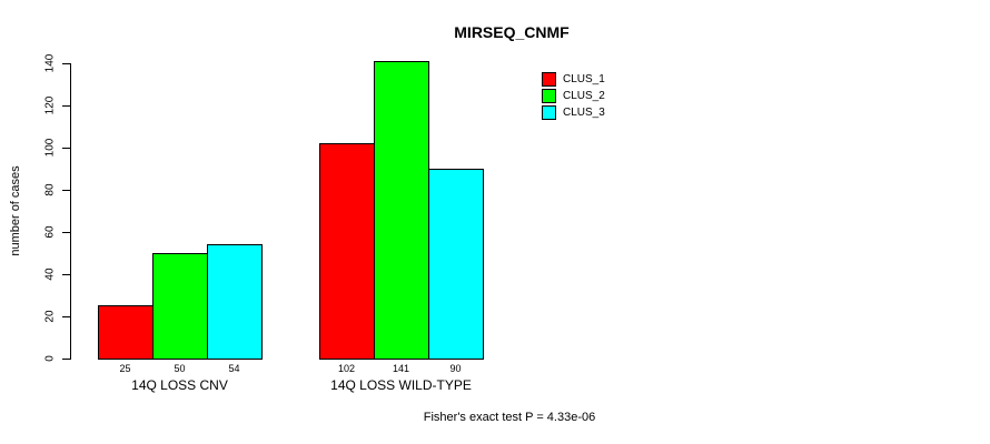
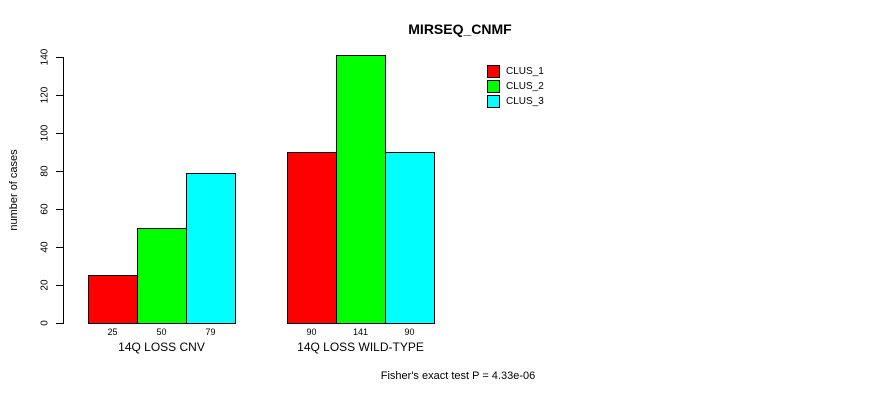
CLUS_3/14Q LOSS CNV: 54 -> 79
CLUS_1/14Q LOSS WILD-TYPE: 102 -> 90
